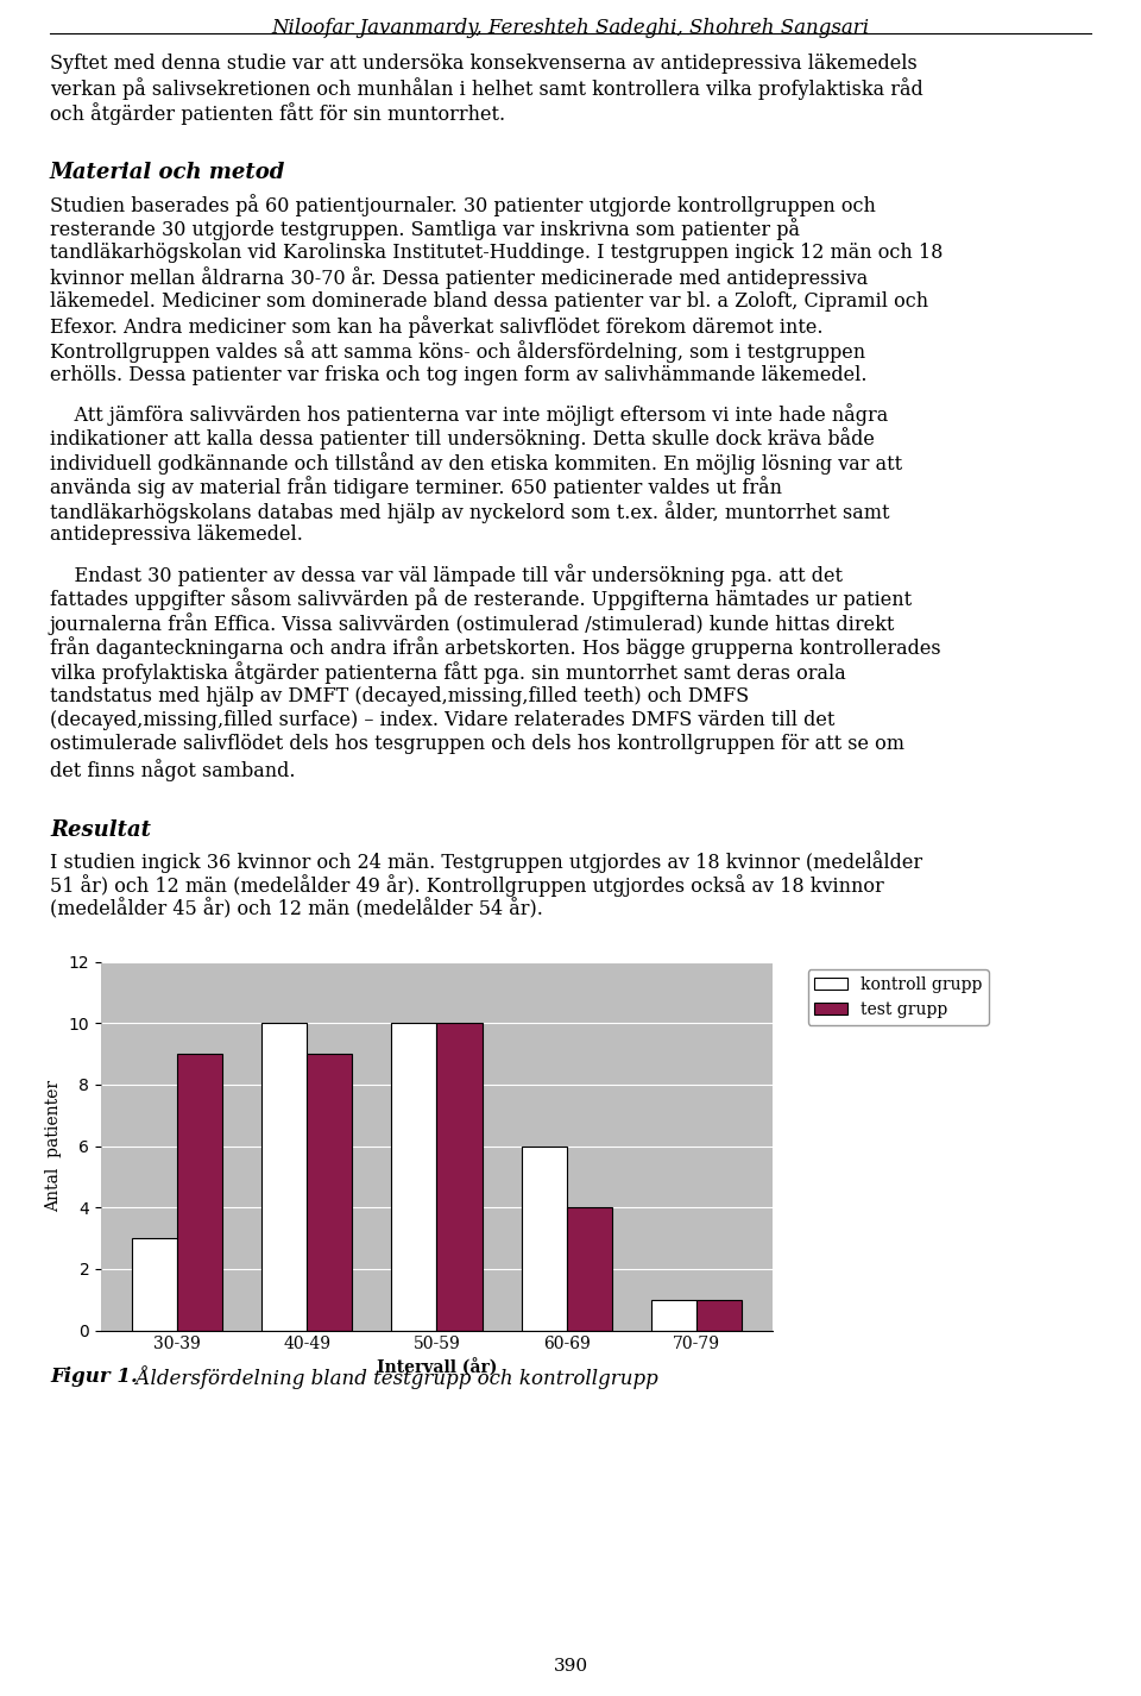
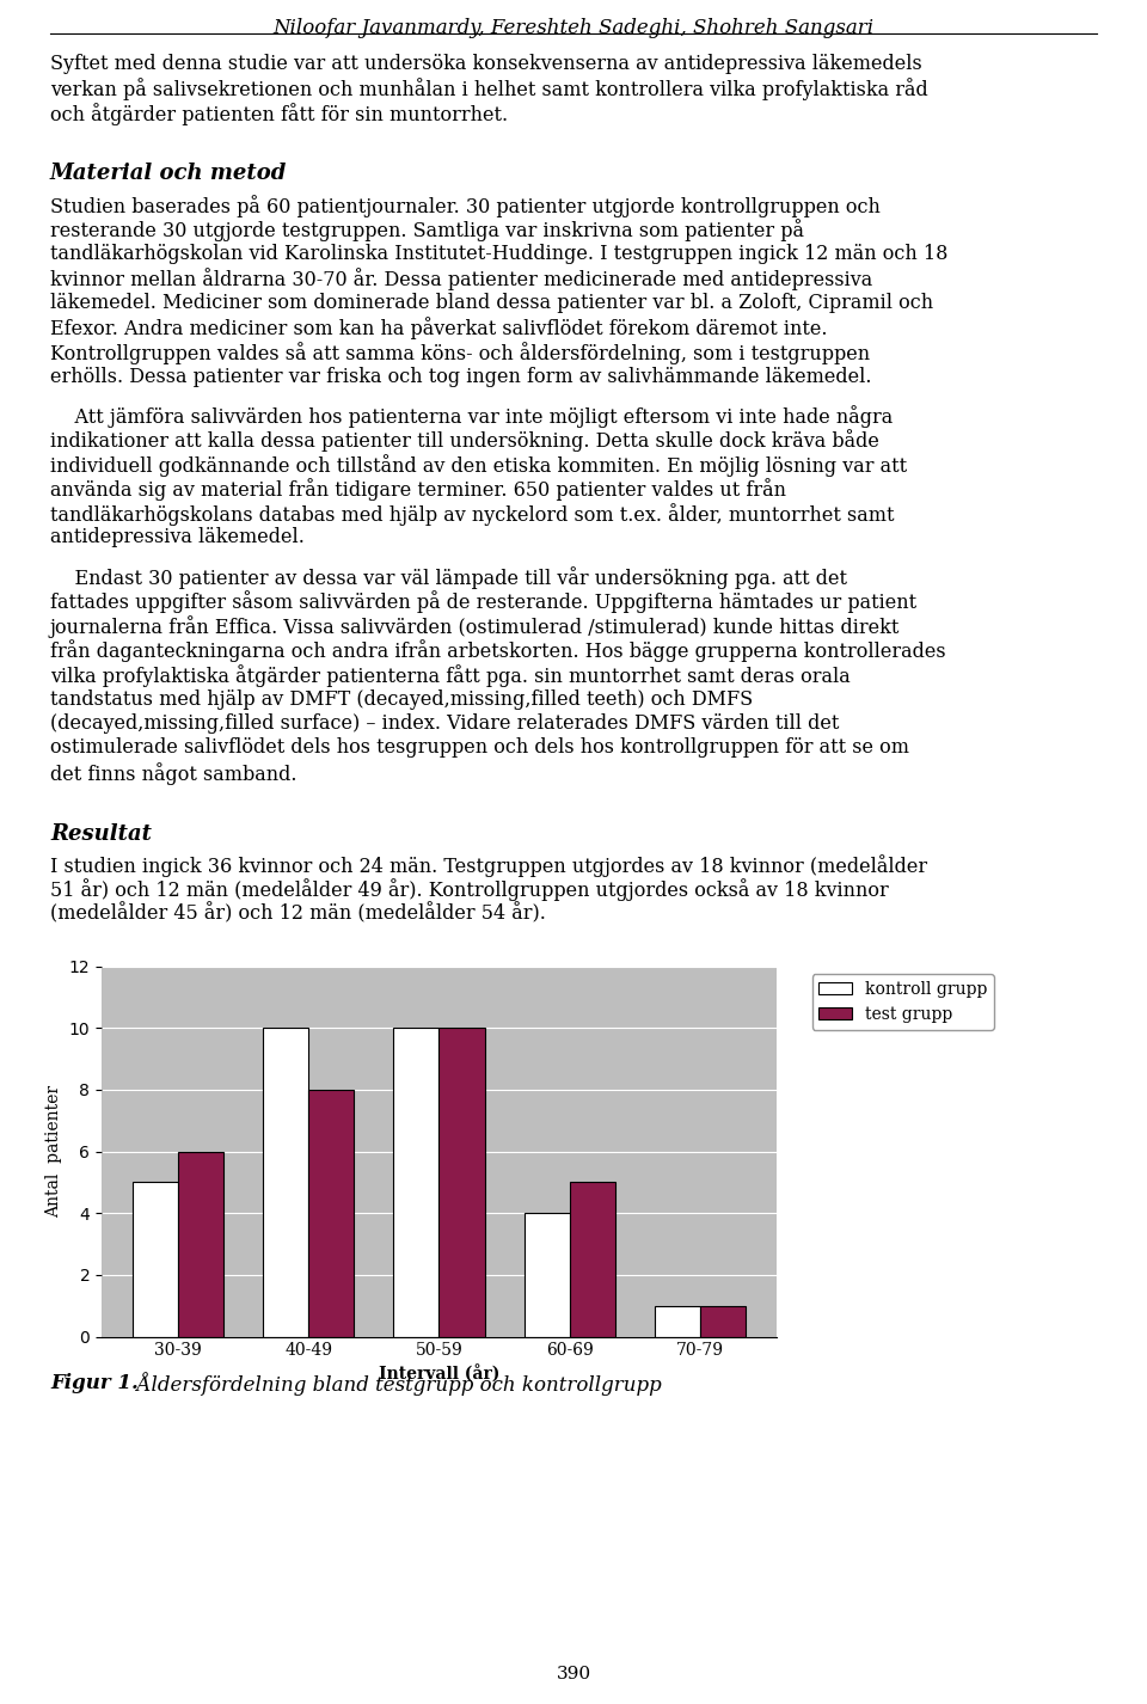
kontroll grupp/30-39: 3 -> 5
test grupp/30-39: 9 -> 6
test grupp/40-49: 9 -> 8
kontroll grupp/60-69: 6 -> 4
test grupp/60-69: 4 -> 5
